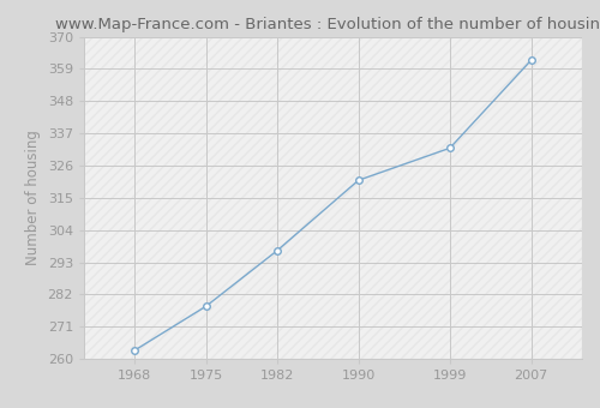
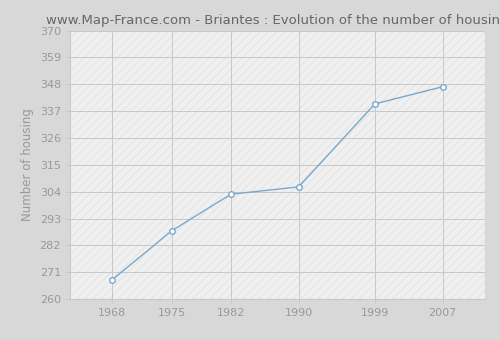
1968: 263 -> 268
1975: 278 -> 288
1982: 297 -> 303
1990: 321 -> 306
1999: 332 -> 340
2007: 362 -> 347
